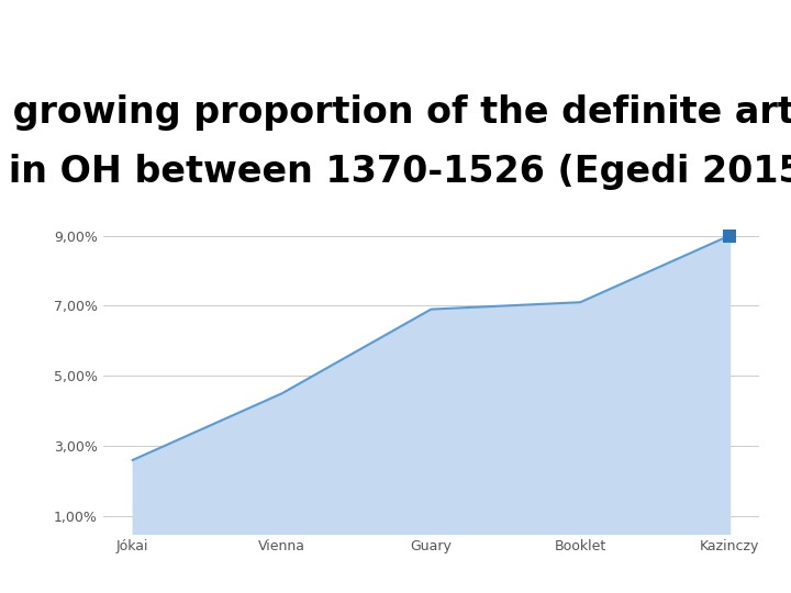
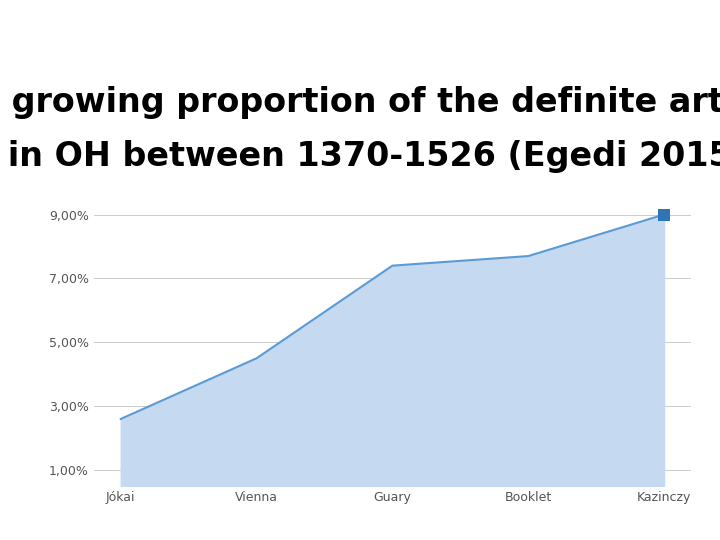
Guary: 6,9% -> 7,4%
Booklet: 7,1% -> 7,7%
